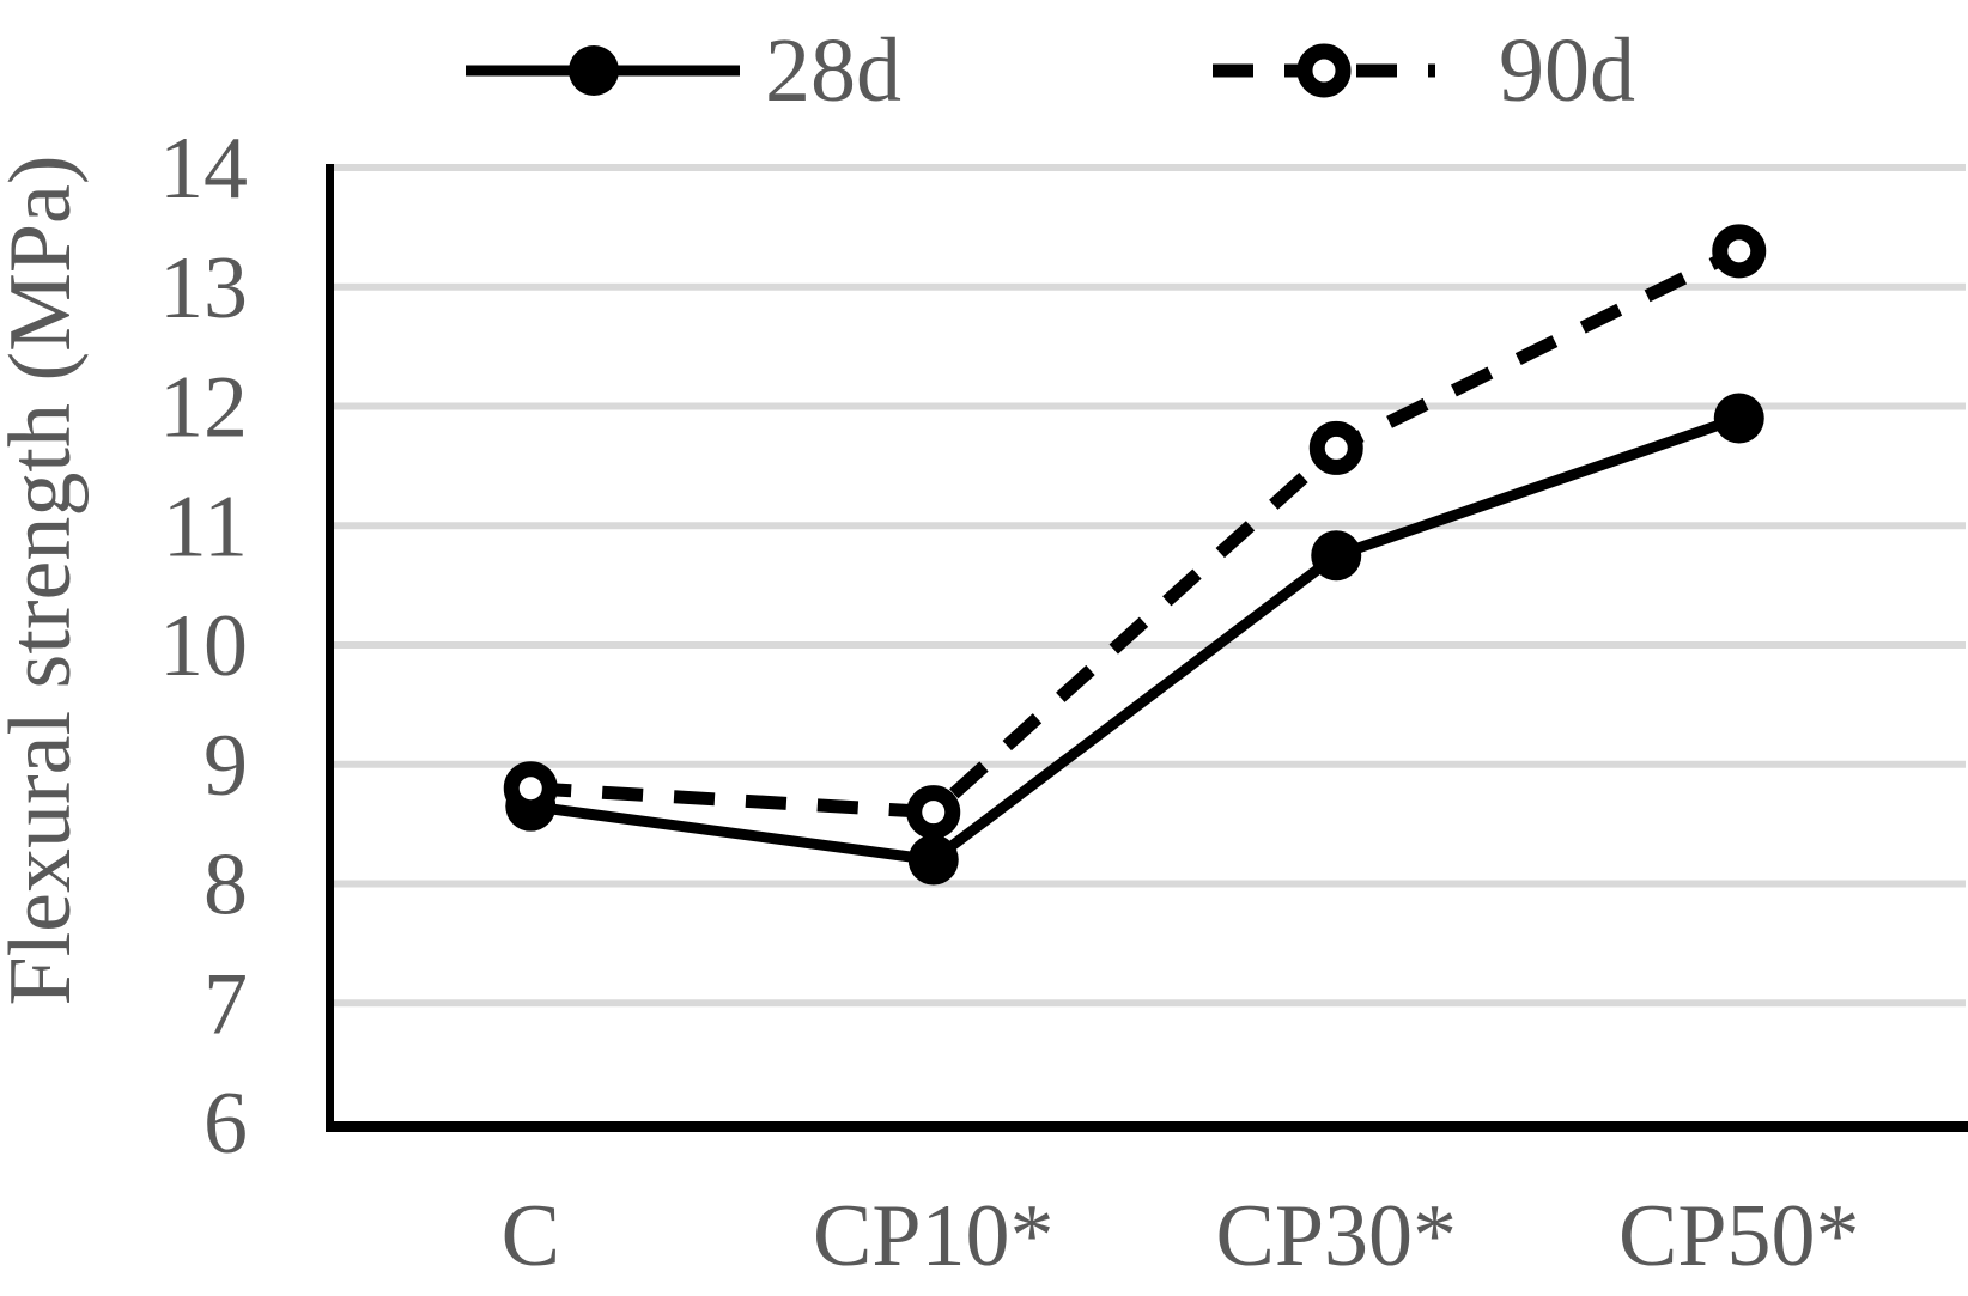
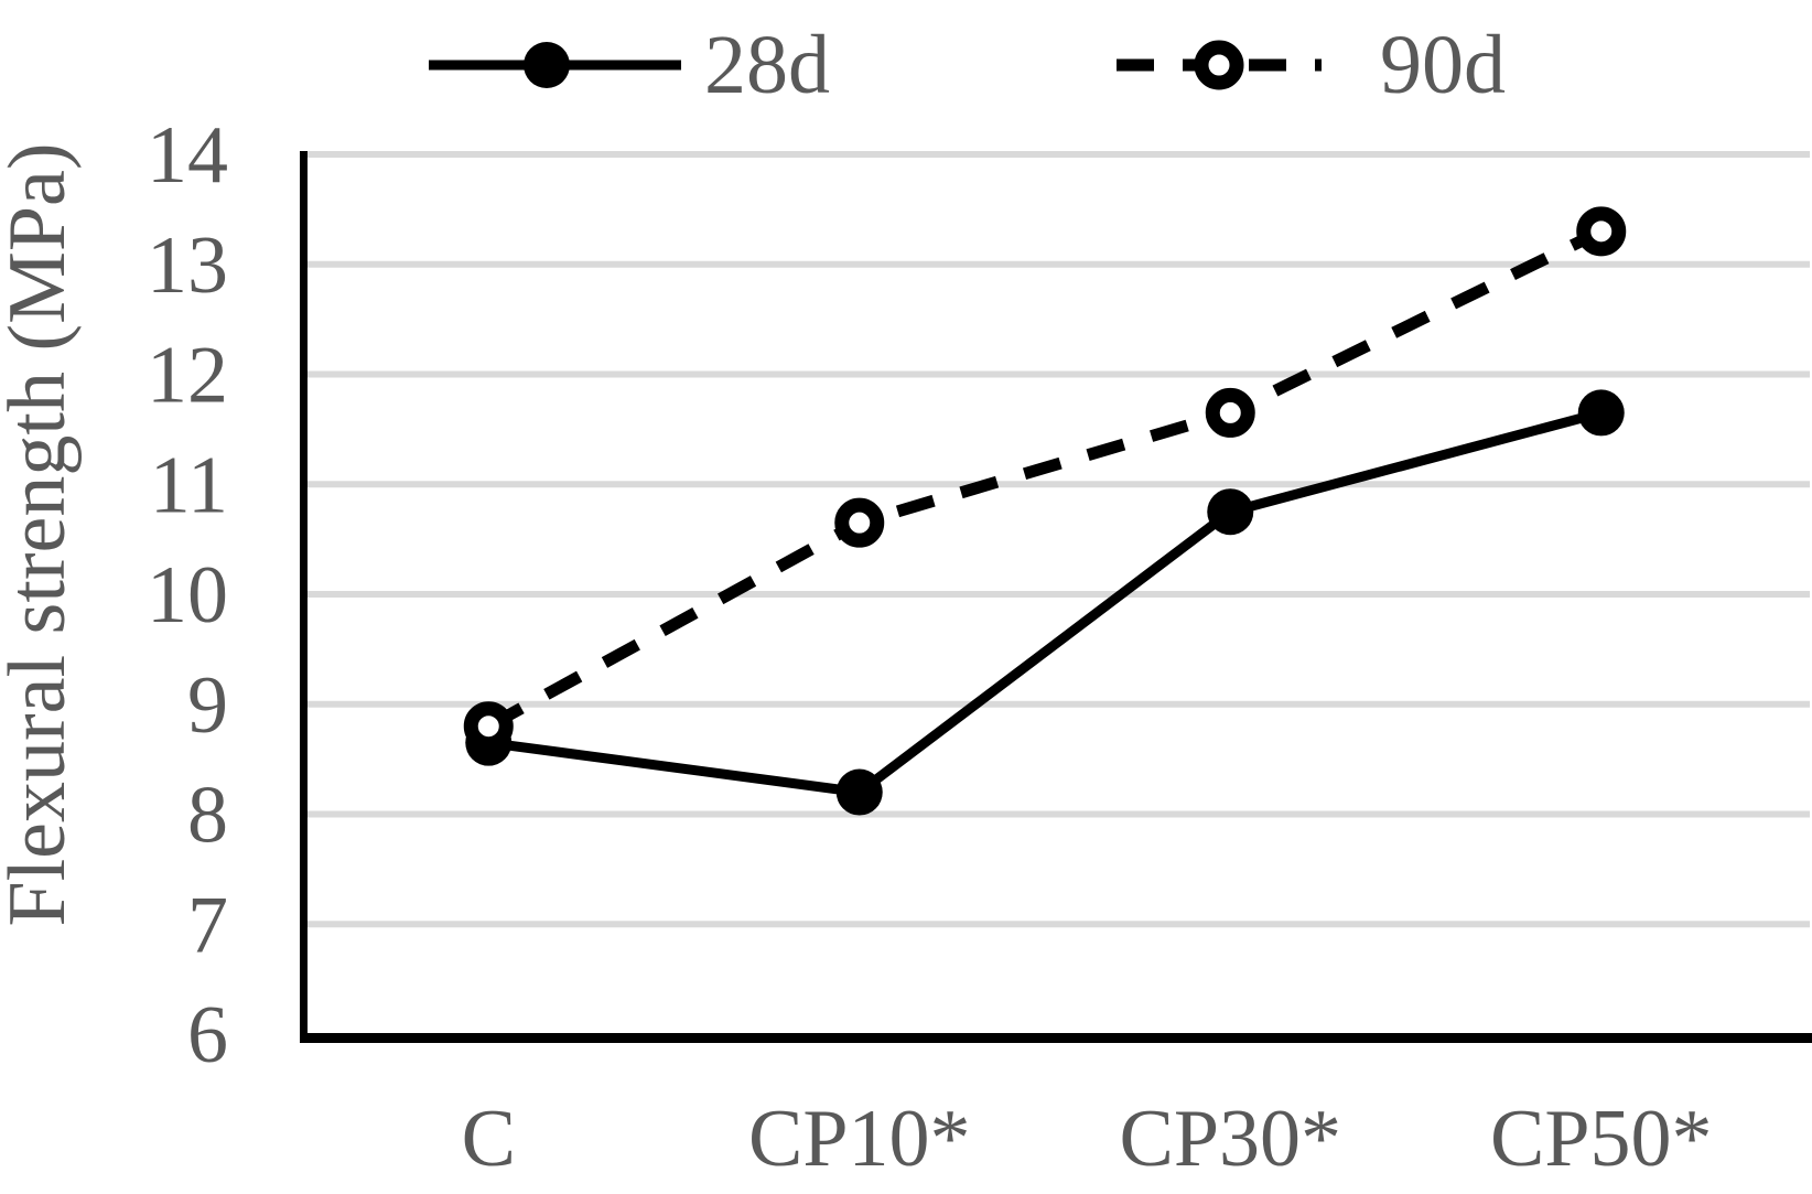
90d/CP10*: 8.6 -> 10.7
28d/CP50*: 11.9 -> 11.7
